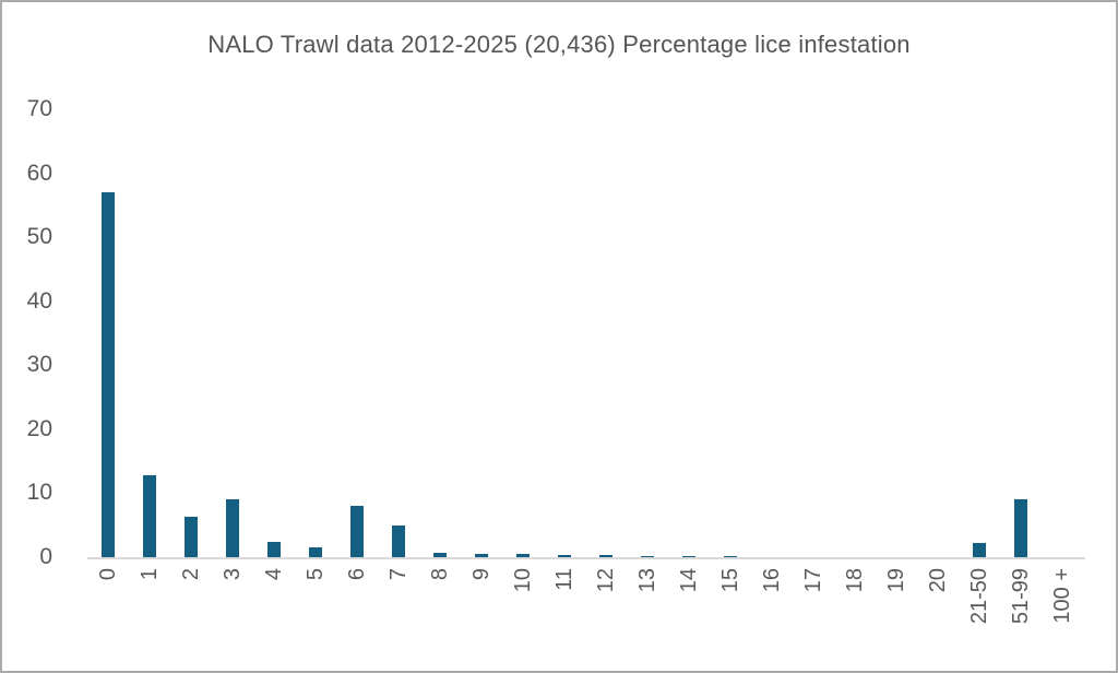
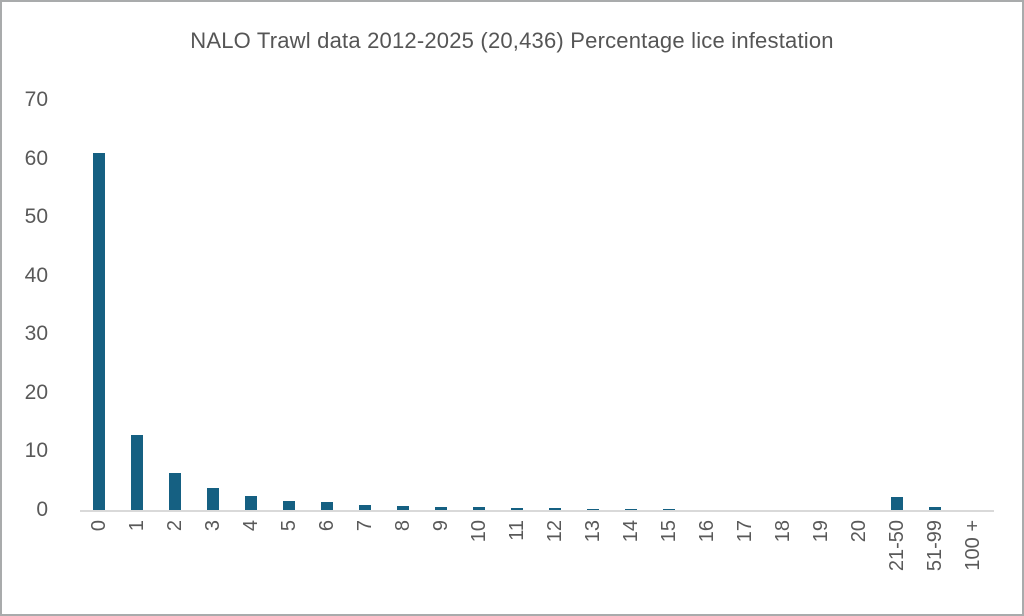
0: 57 -> 61
3: 9 -> 4
6: 8 -> 1
7: 5 -> 1
51-99: 9 -> 1
